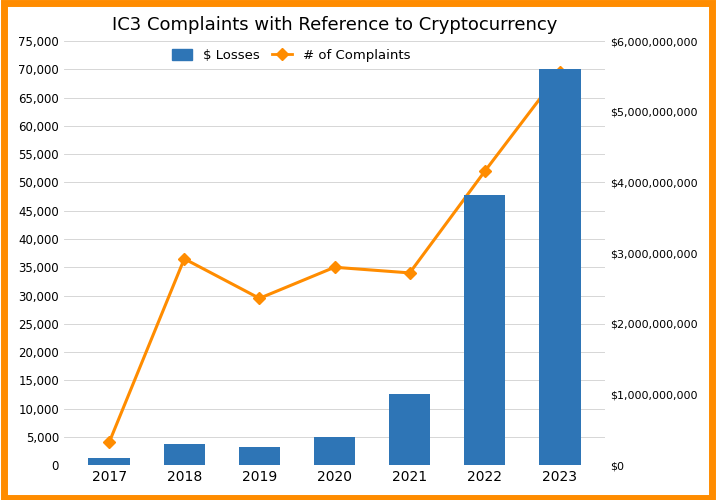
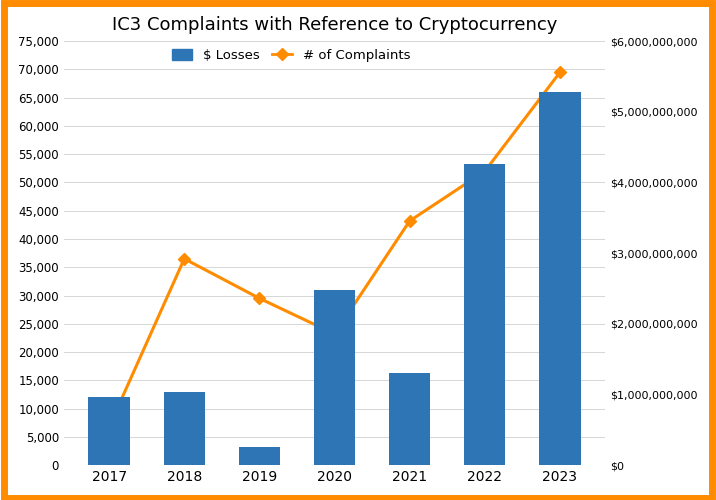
# of Complaints/2017: 4,000 -> 6,800
$ Losses/2017: $100,000,000 -> $960,000,000
$ Losses/2018: $300,000,000 -> $1,040,000,000
# of Complaints/2020: 35,000 -> 23,200
$ Losses/2020: $400,000,000 -> $2,480,000,000
# of Complaints/2021: 34,000 -> 43,200
$ Losses/2021: $1,000,000,000 -> $1,300,000,000
$ Losses/2022: $3,820,000,000 -> $4,260,000,000
$ Losses/2023: $5,600,000,000 -> $5,280,000,000
